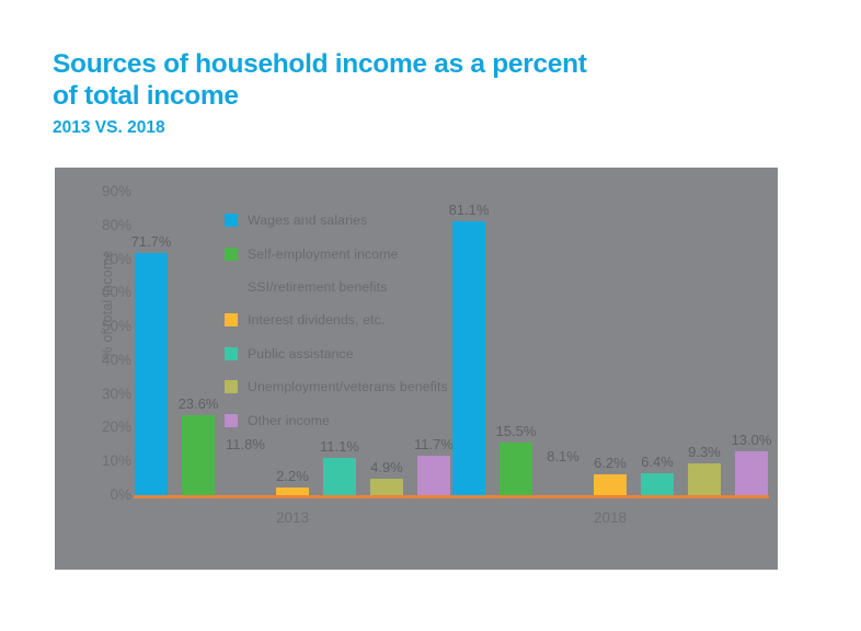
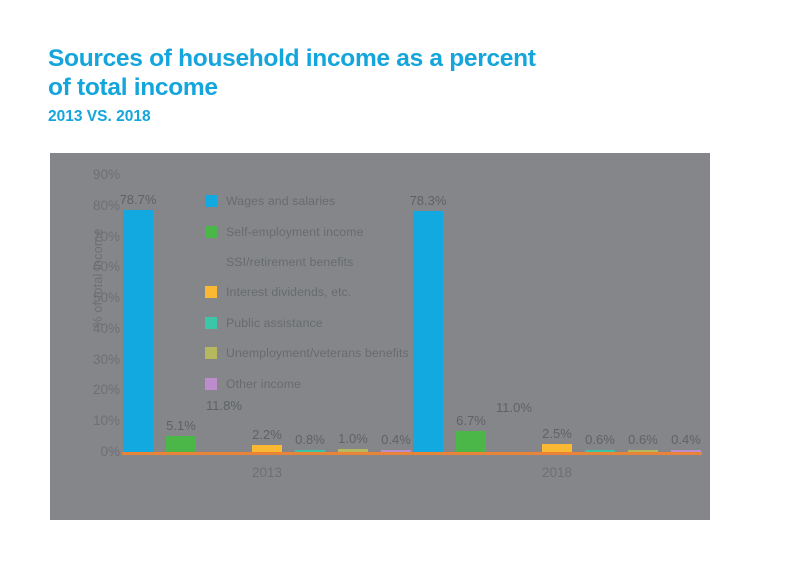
Wages and salaries/2013: 71.7% -> 78.7%
Self-employment income/2013: 23.6% -> 5.1%
Public assistance/2013: 11.1% -> 0.8%
Unemployment/veterans benefits/2013: 4.9% -> 1.0%
Other income/2013: 11.7% -> 0.4%
Wages and salaries/2018: 81.1% -> 78.3%
Self-employment income/2018: 15.5% -> 6.7%
SSI/retirement benefits/2018: 8.1% -> 11.0%
Interest dividends, etc./2018: 6.2% -> 2.5%
Public assistance/2018: 6.4% -> 0.6%
Unemployment/veterans benefits/2018: 9.3% -> 0.6%
Other income/2018: 13.0% -> 0.4%
